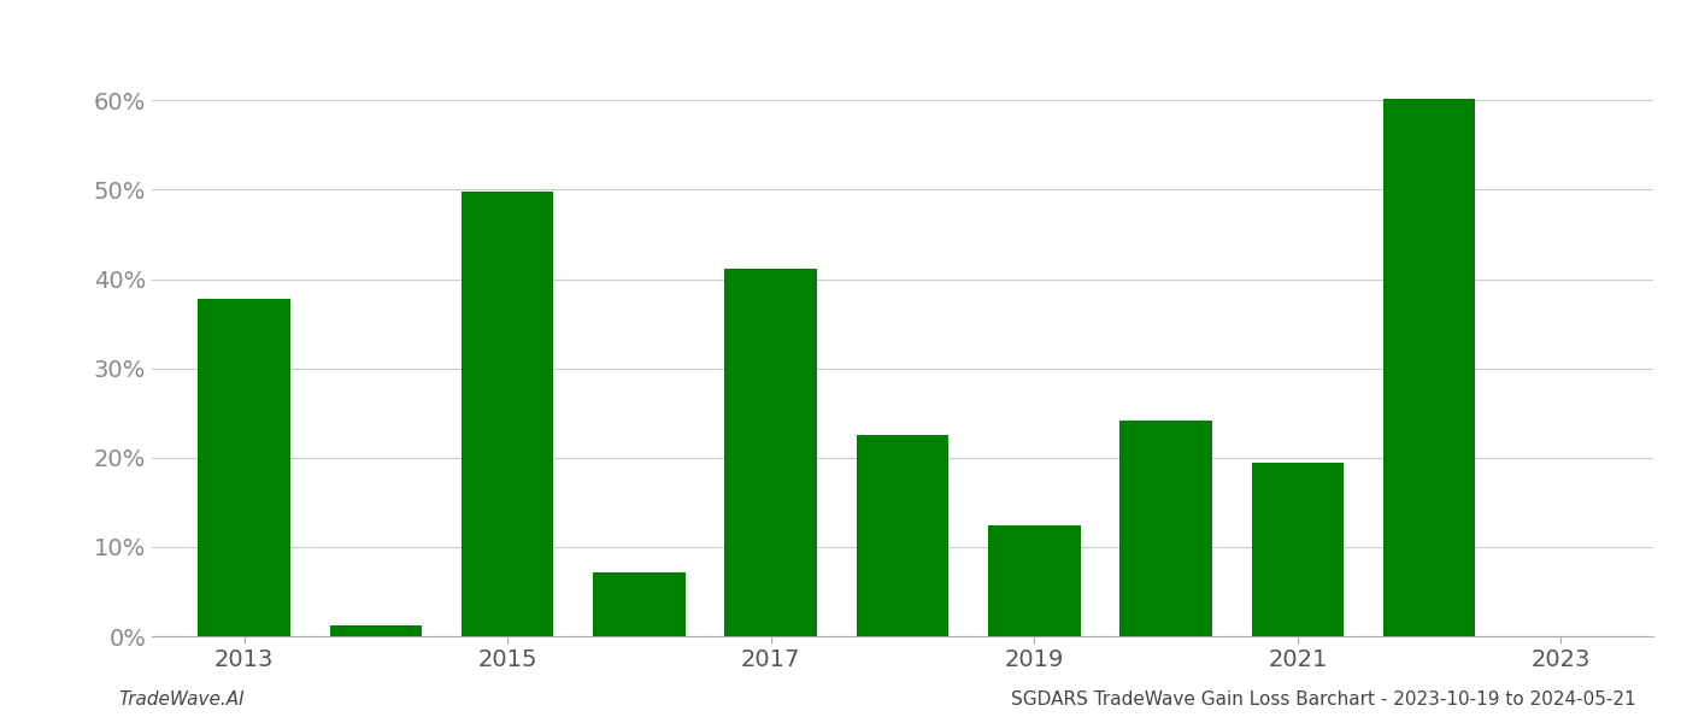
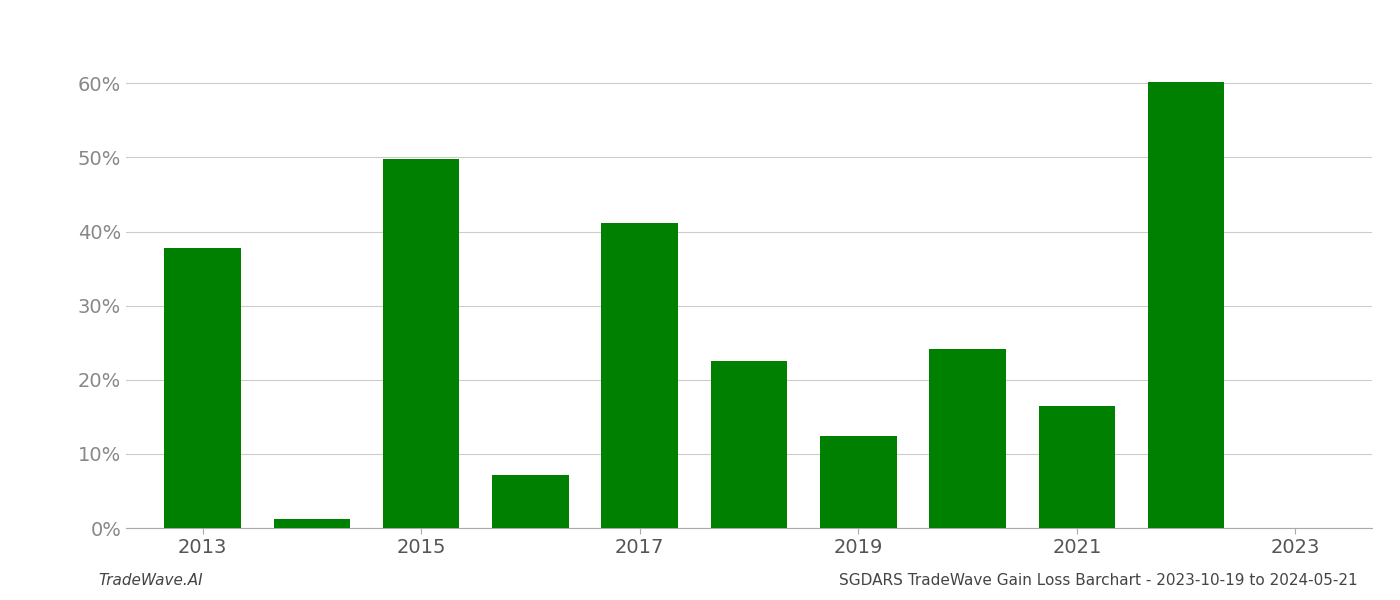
2021: 19.4% -> 16.5%
